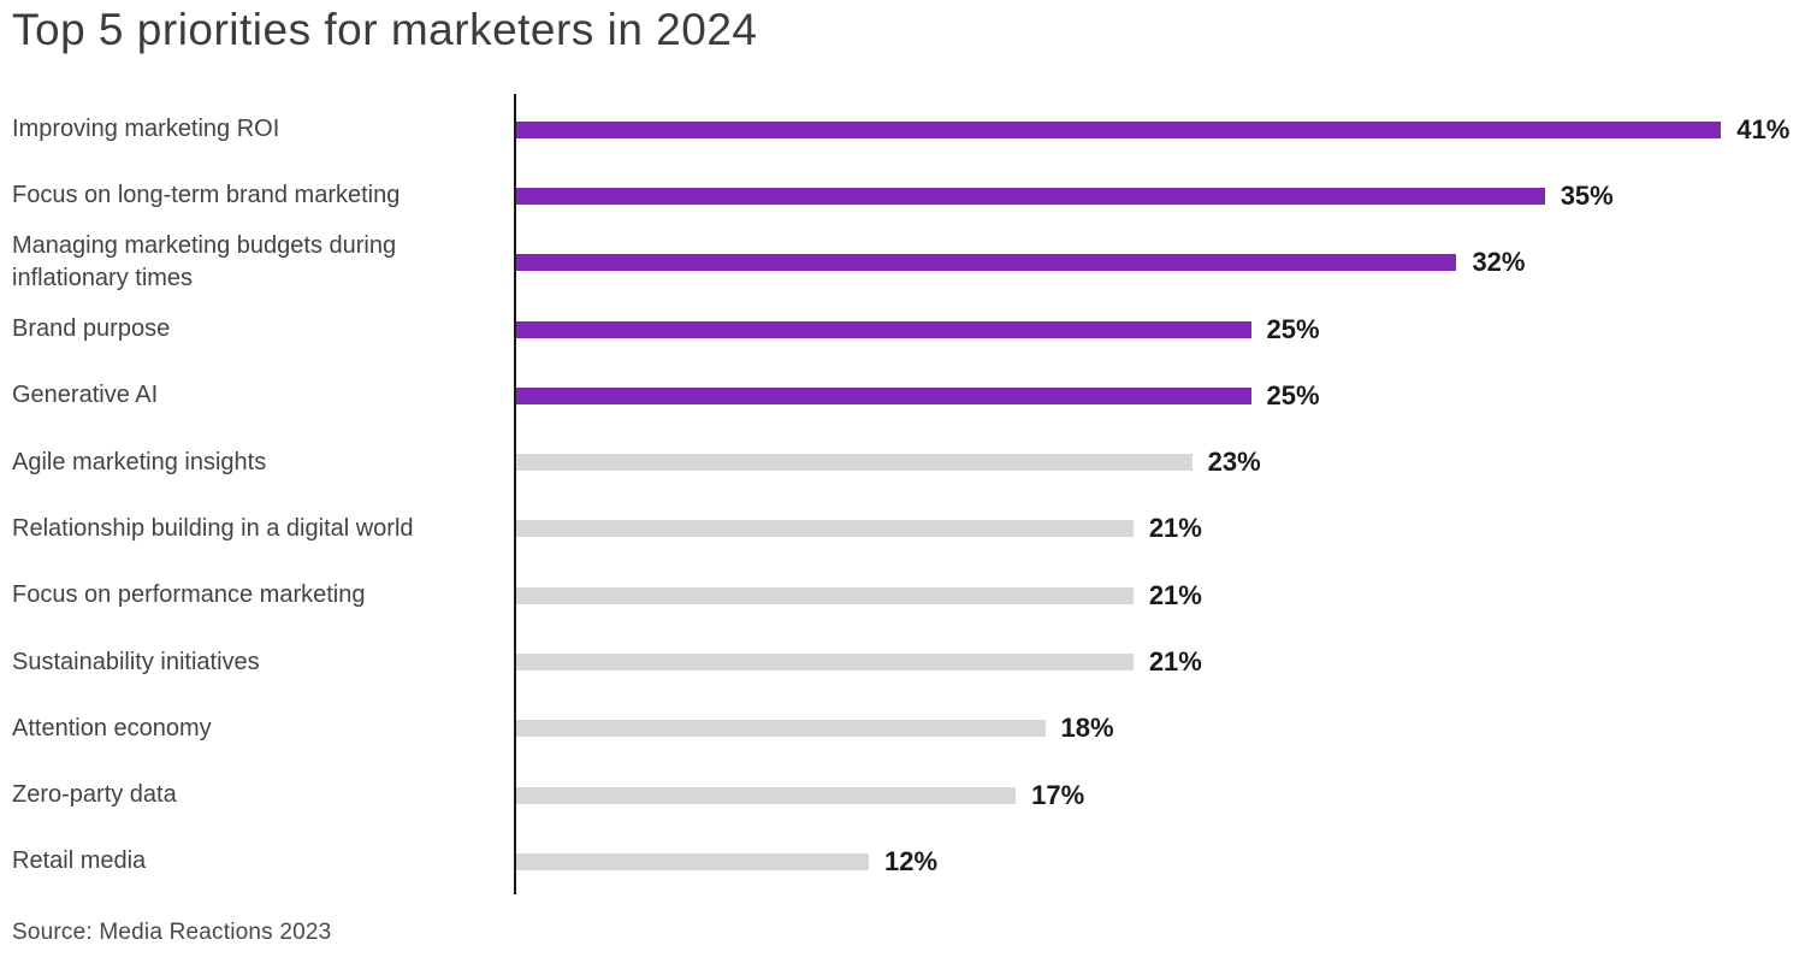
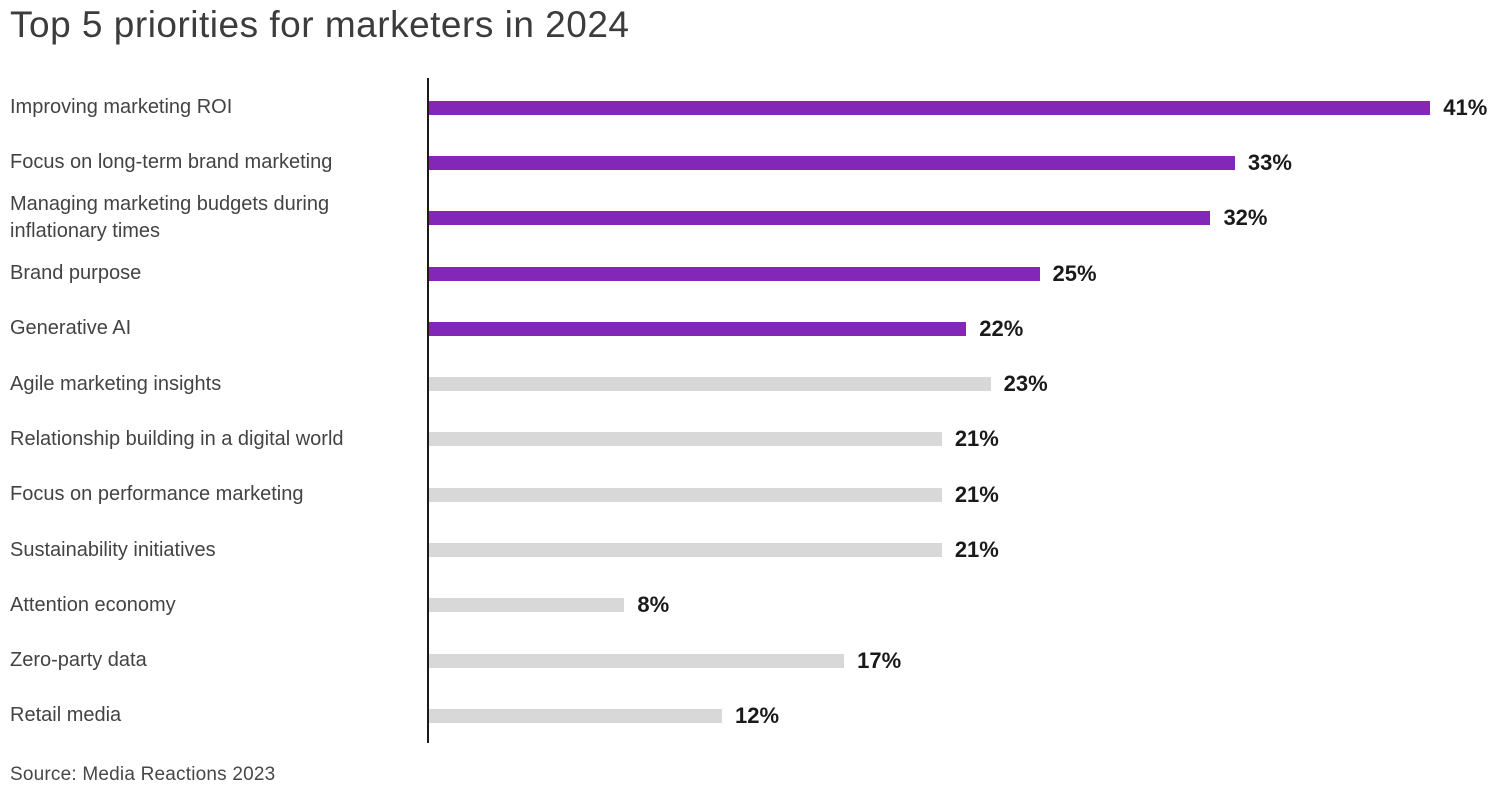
Focus on long-term brand marketing: 35% -> 33%
Generative AI: 25% -> 22%
Attention economy: 18% -> 8%
